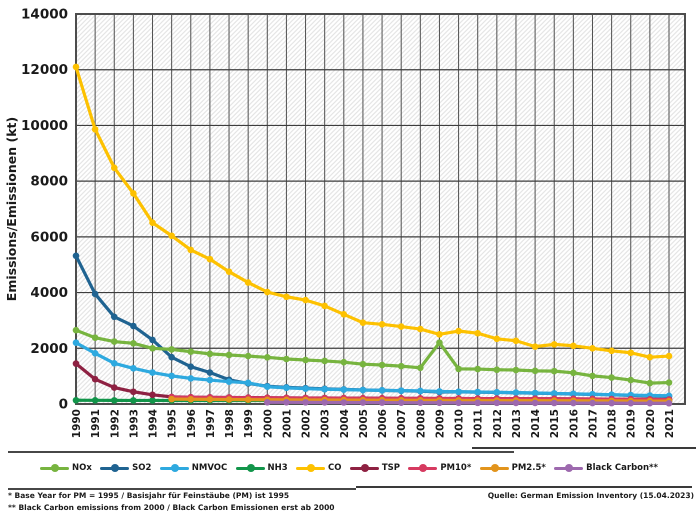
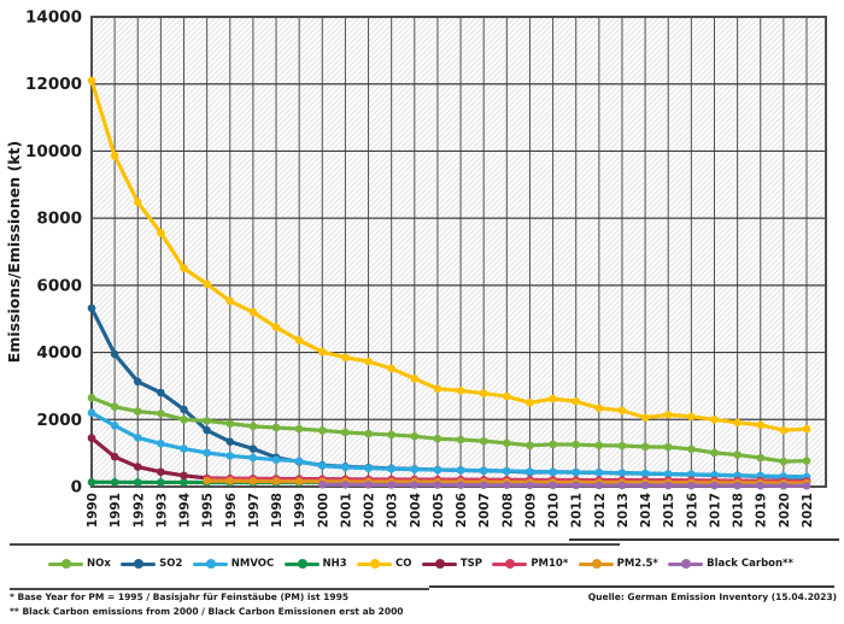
NOx/2009: 2200 -> 1200
